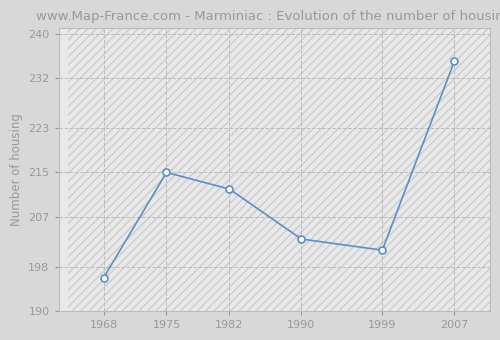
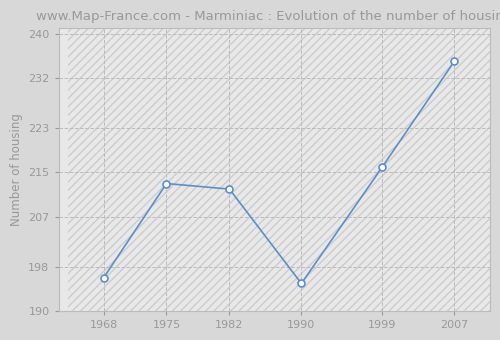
1975: 215 -> 213
1990: 203 -> 195
1999: 201 -> 216
